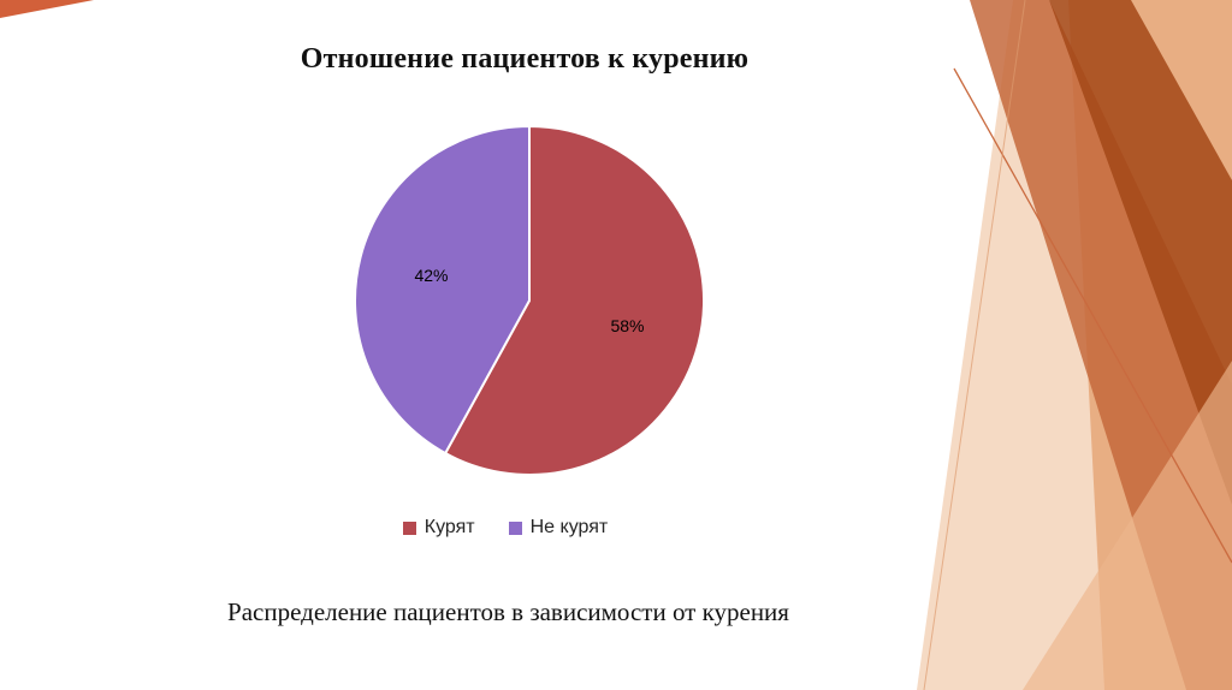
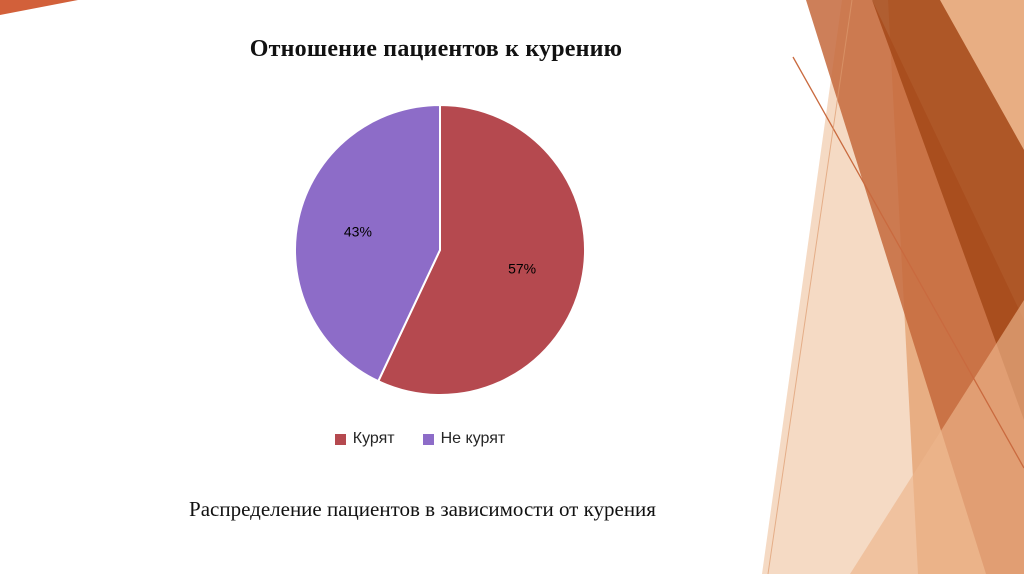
Курят: 58% -> 57%
Не курят: 42% -> 43%
